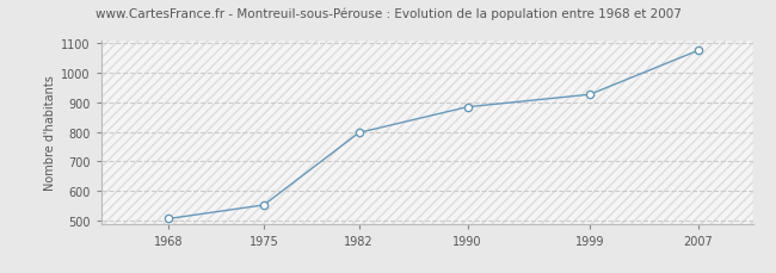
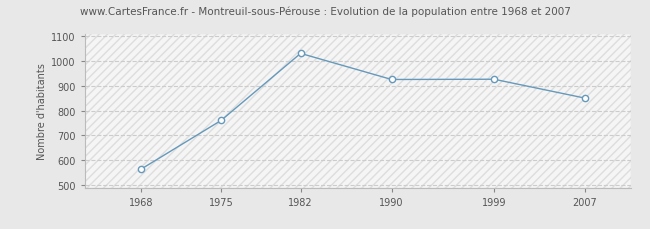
1968: 507 -> 565
1975: 553 -> 760
1982: 797 -> 1030
1990: 884 -> 925
2007: 1075 -> 850
